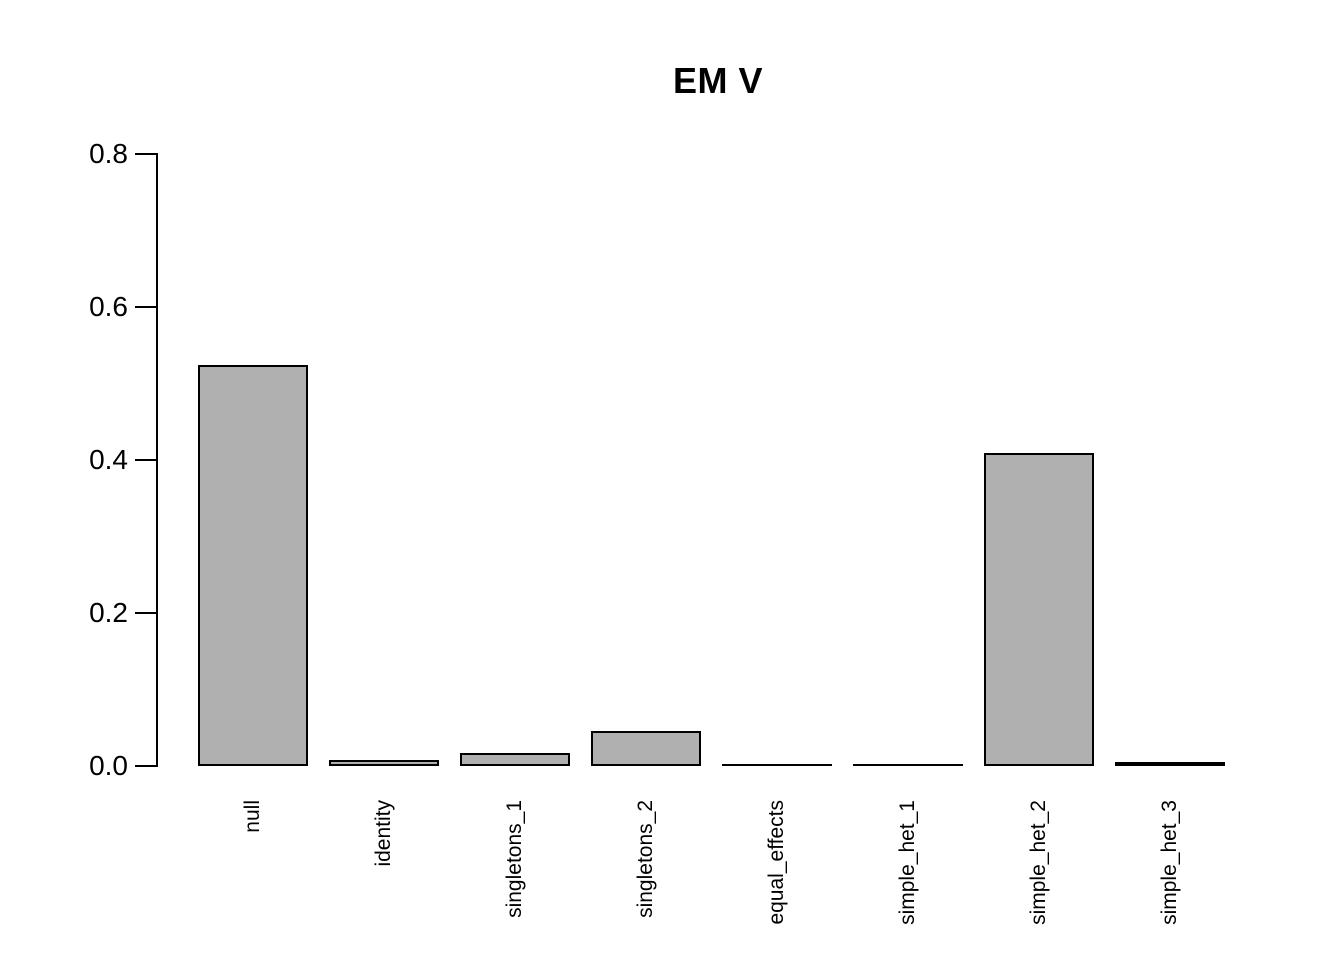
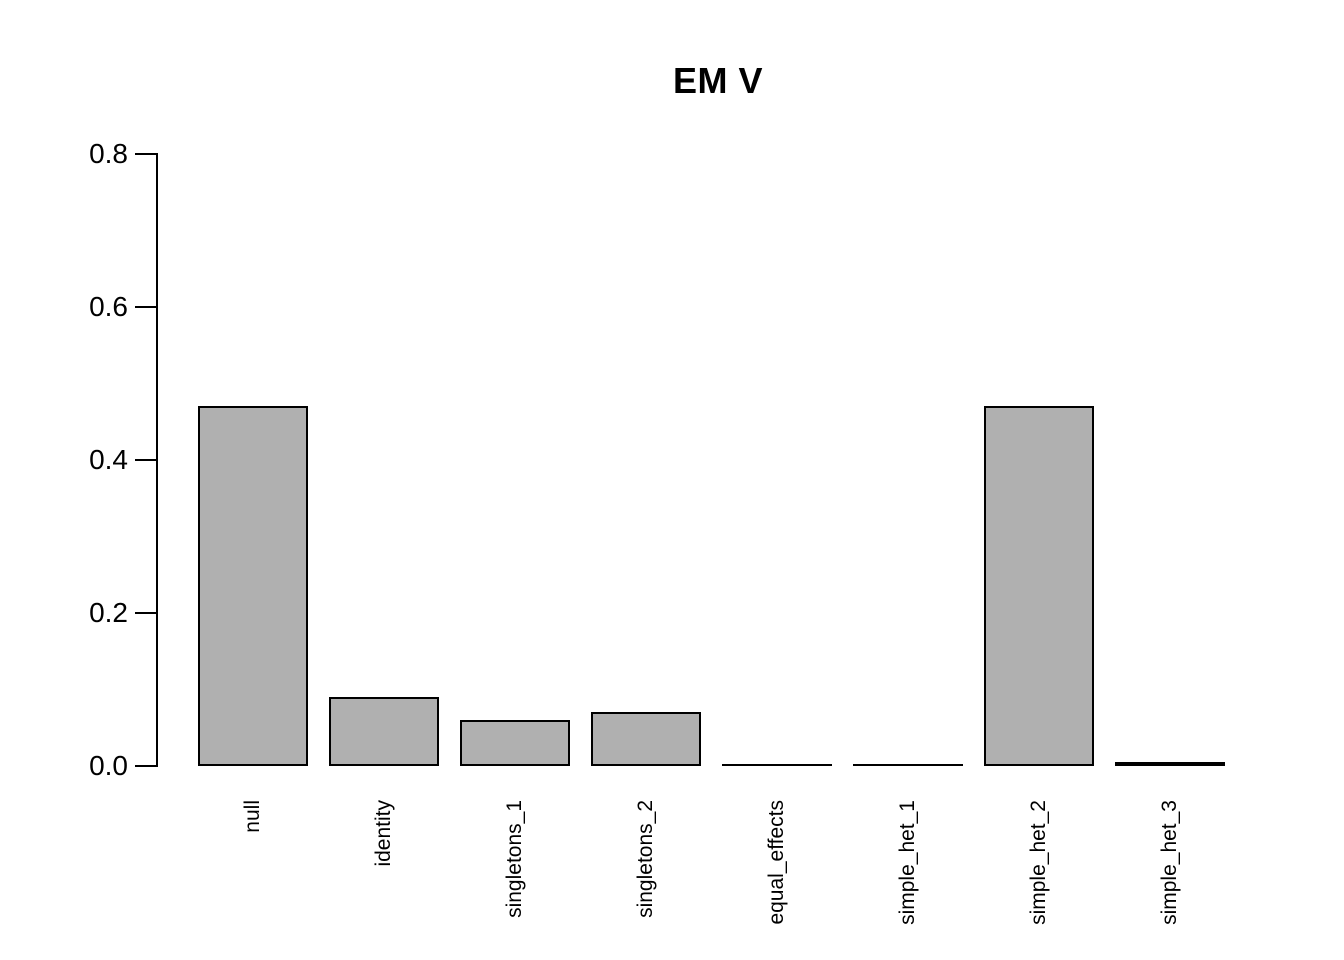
null: 0.52 -> 0.47
identity: 0.01 -> 0.09
singletons_1: 0.02 -> 0.06
singletons_2: 0.05 -> 0.07
simple_het_2: 0.41 -> 0.47
